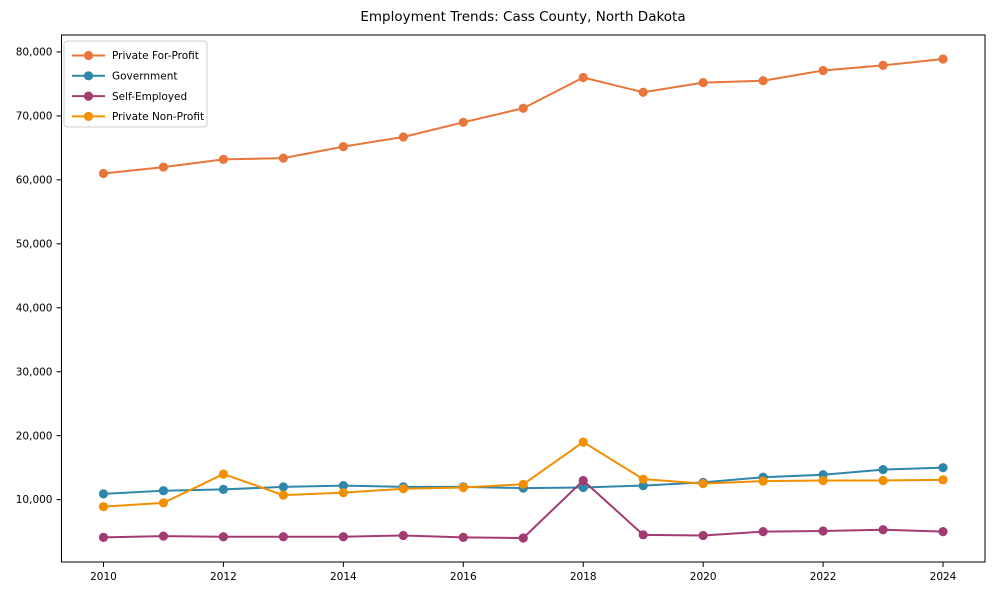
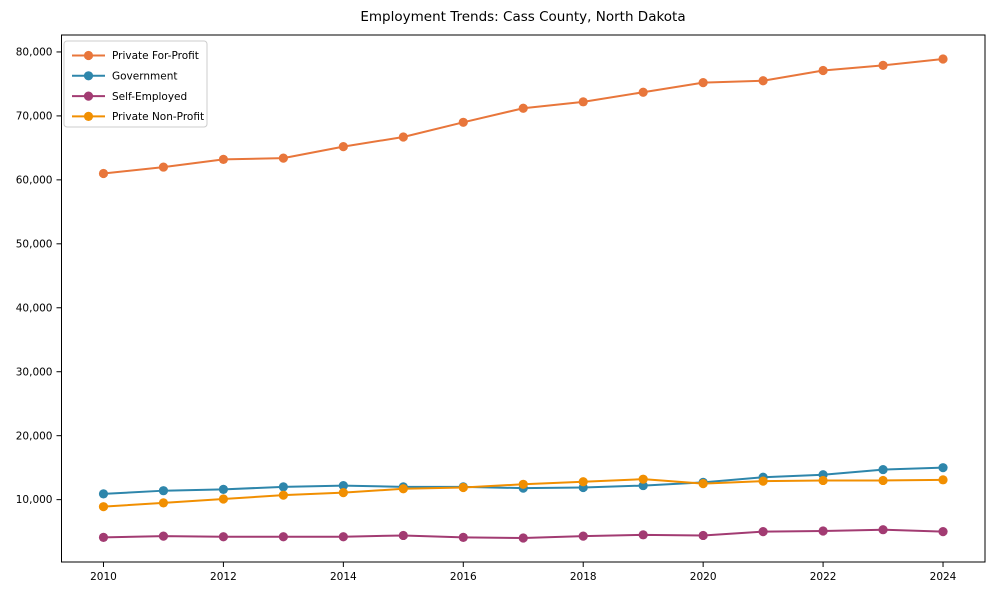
Private Non-Profit/2012: 14000 -> 10000
Private For-Profit/2018: 76000 -> 72000
Self-Employed/2018: 13000 -> 4000
Private Non-Profit/2018: 19000 -> 13000
